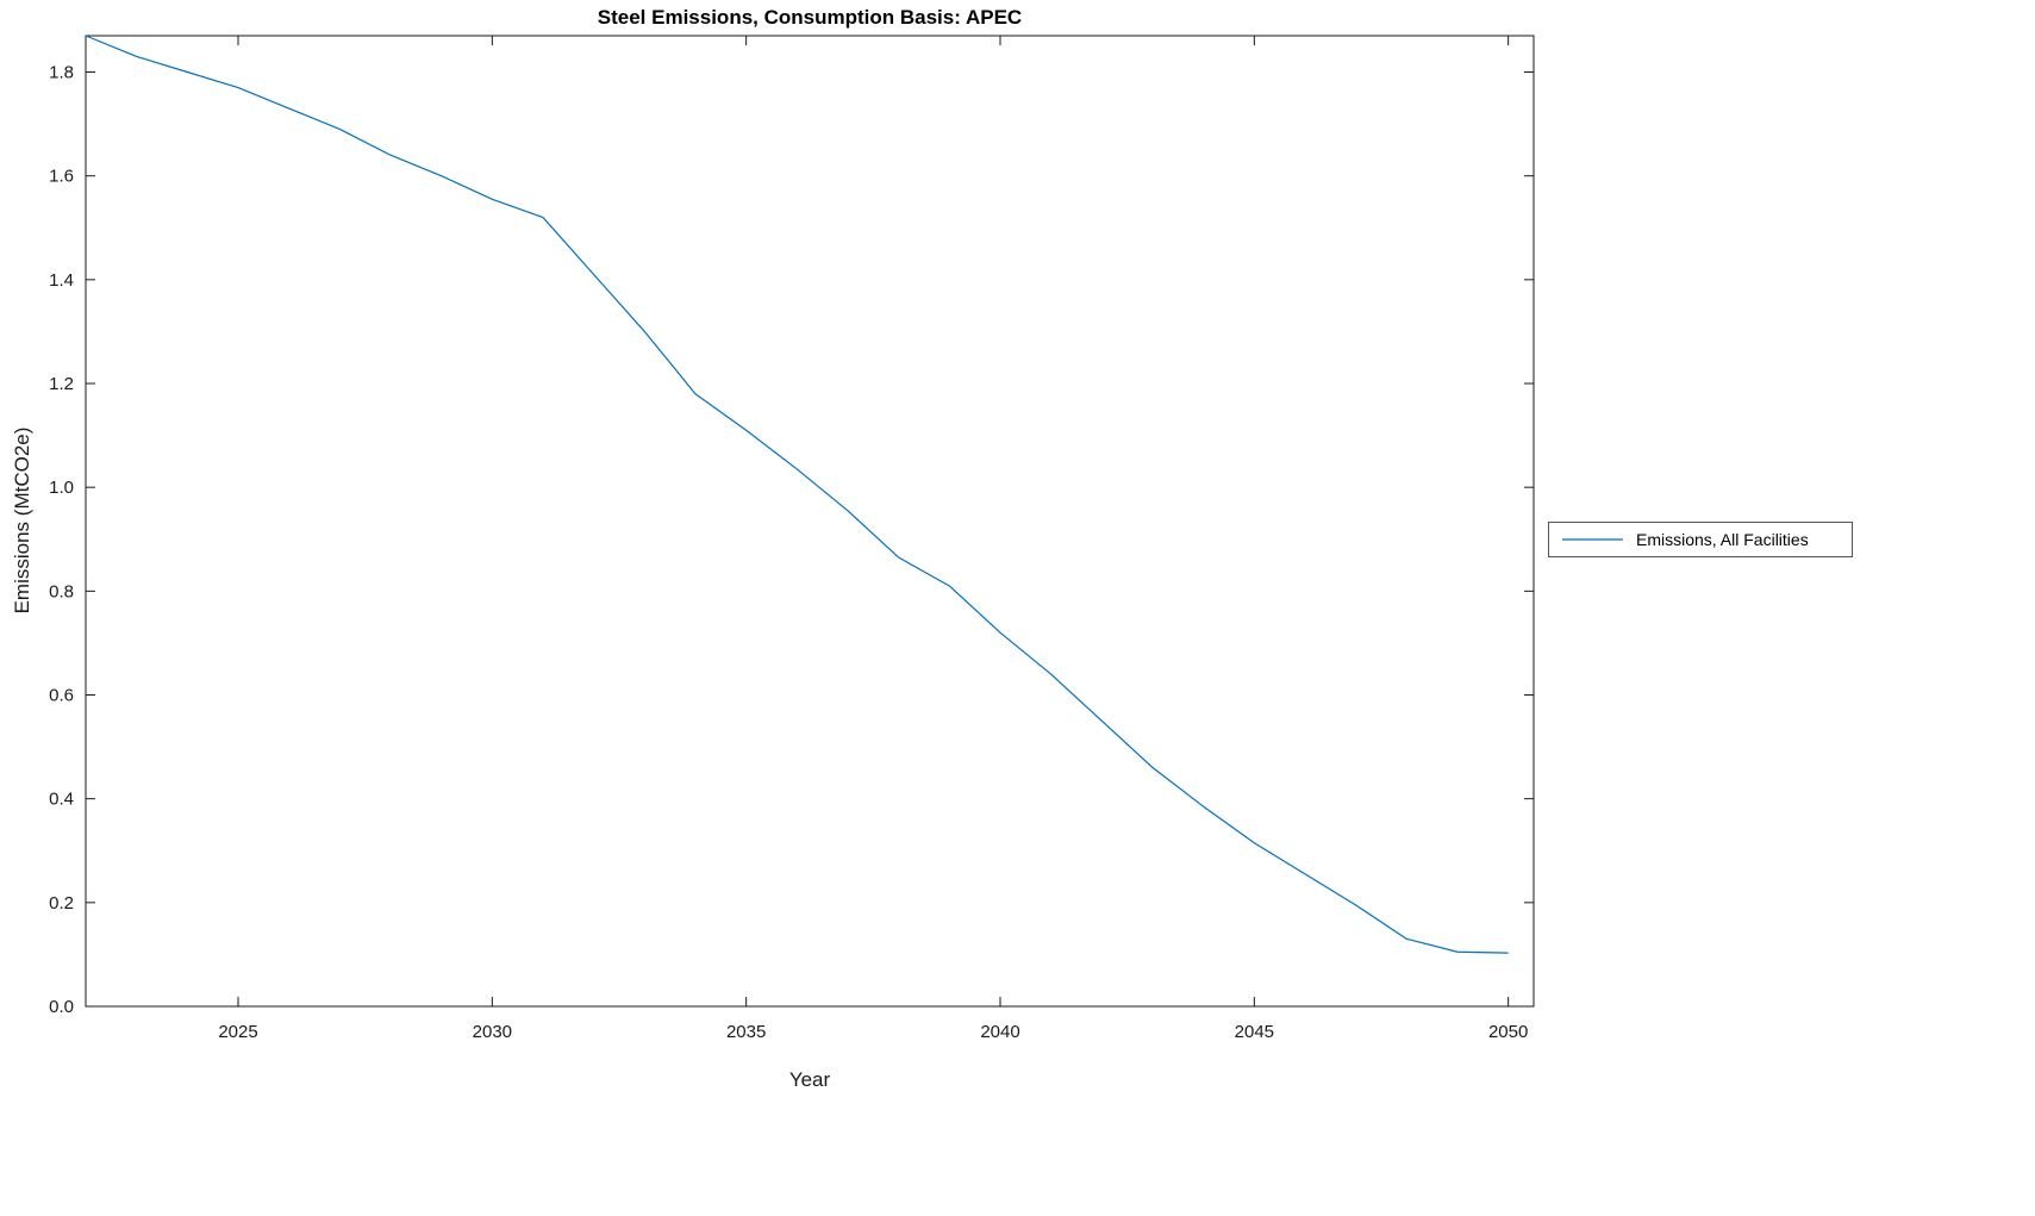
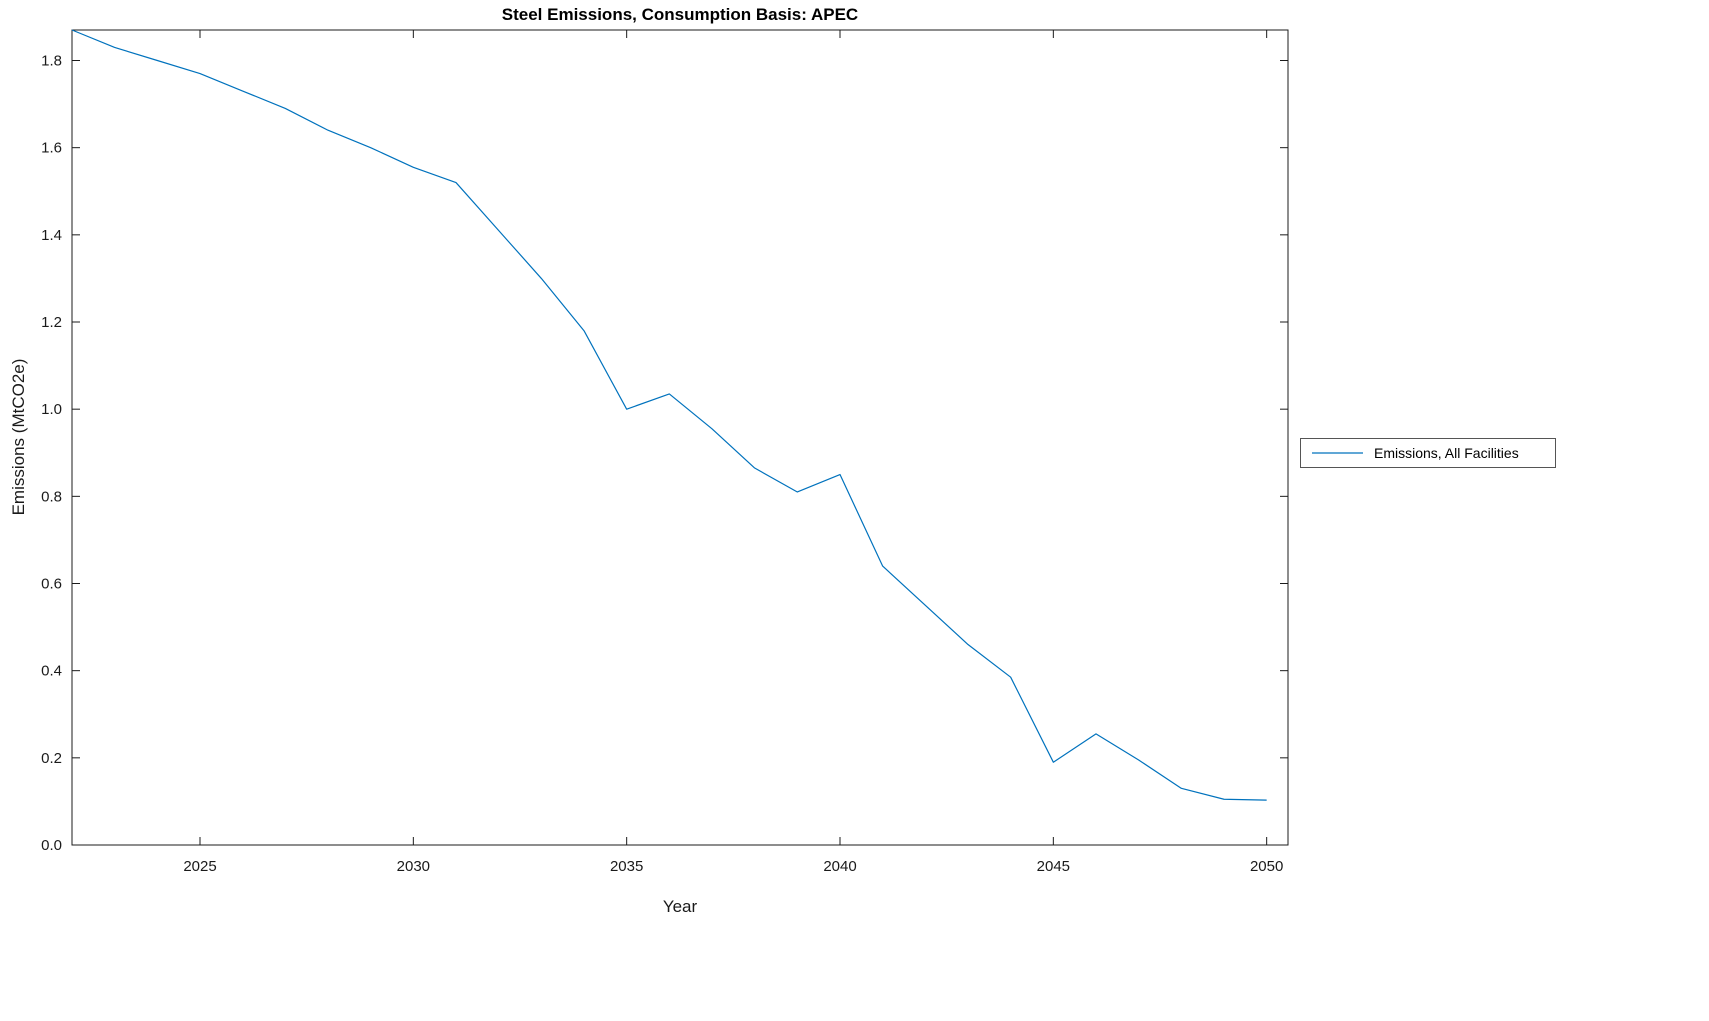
2035: 1.11 -> 1.00
2040: 0.72 -> 0.85
2045: 0.32 -> 0.19
